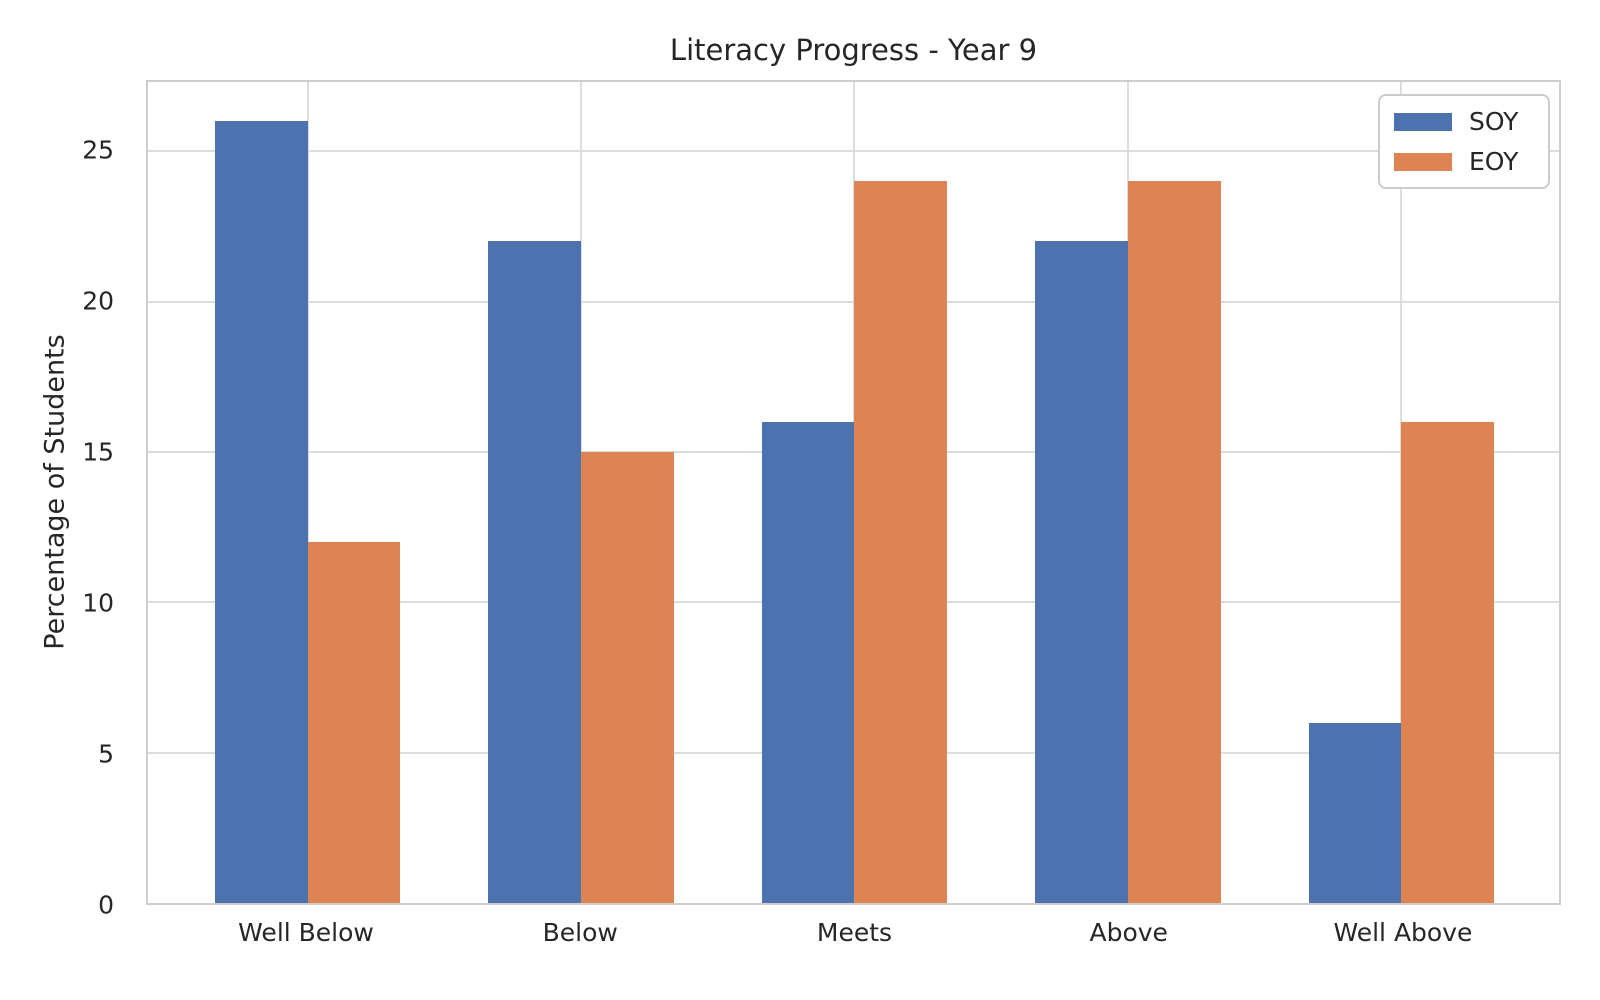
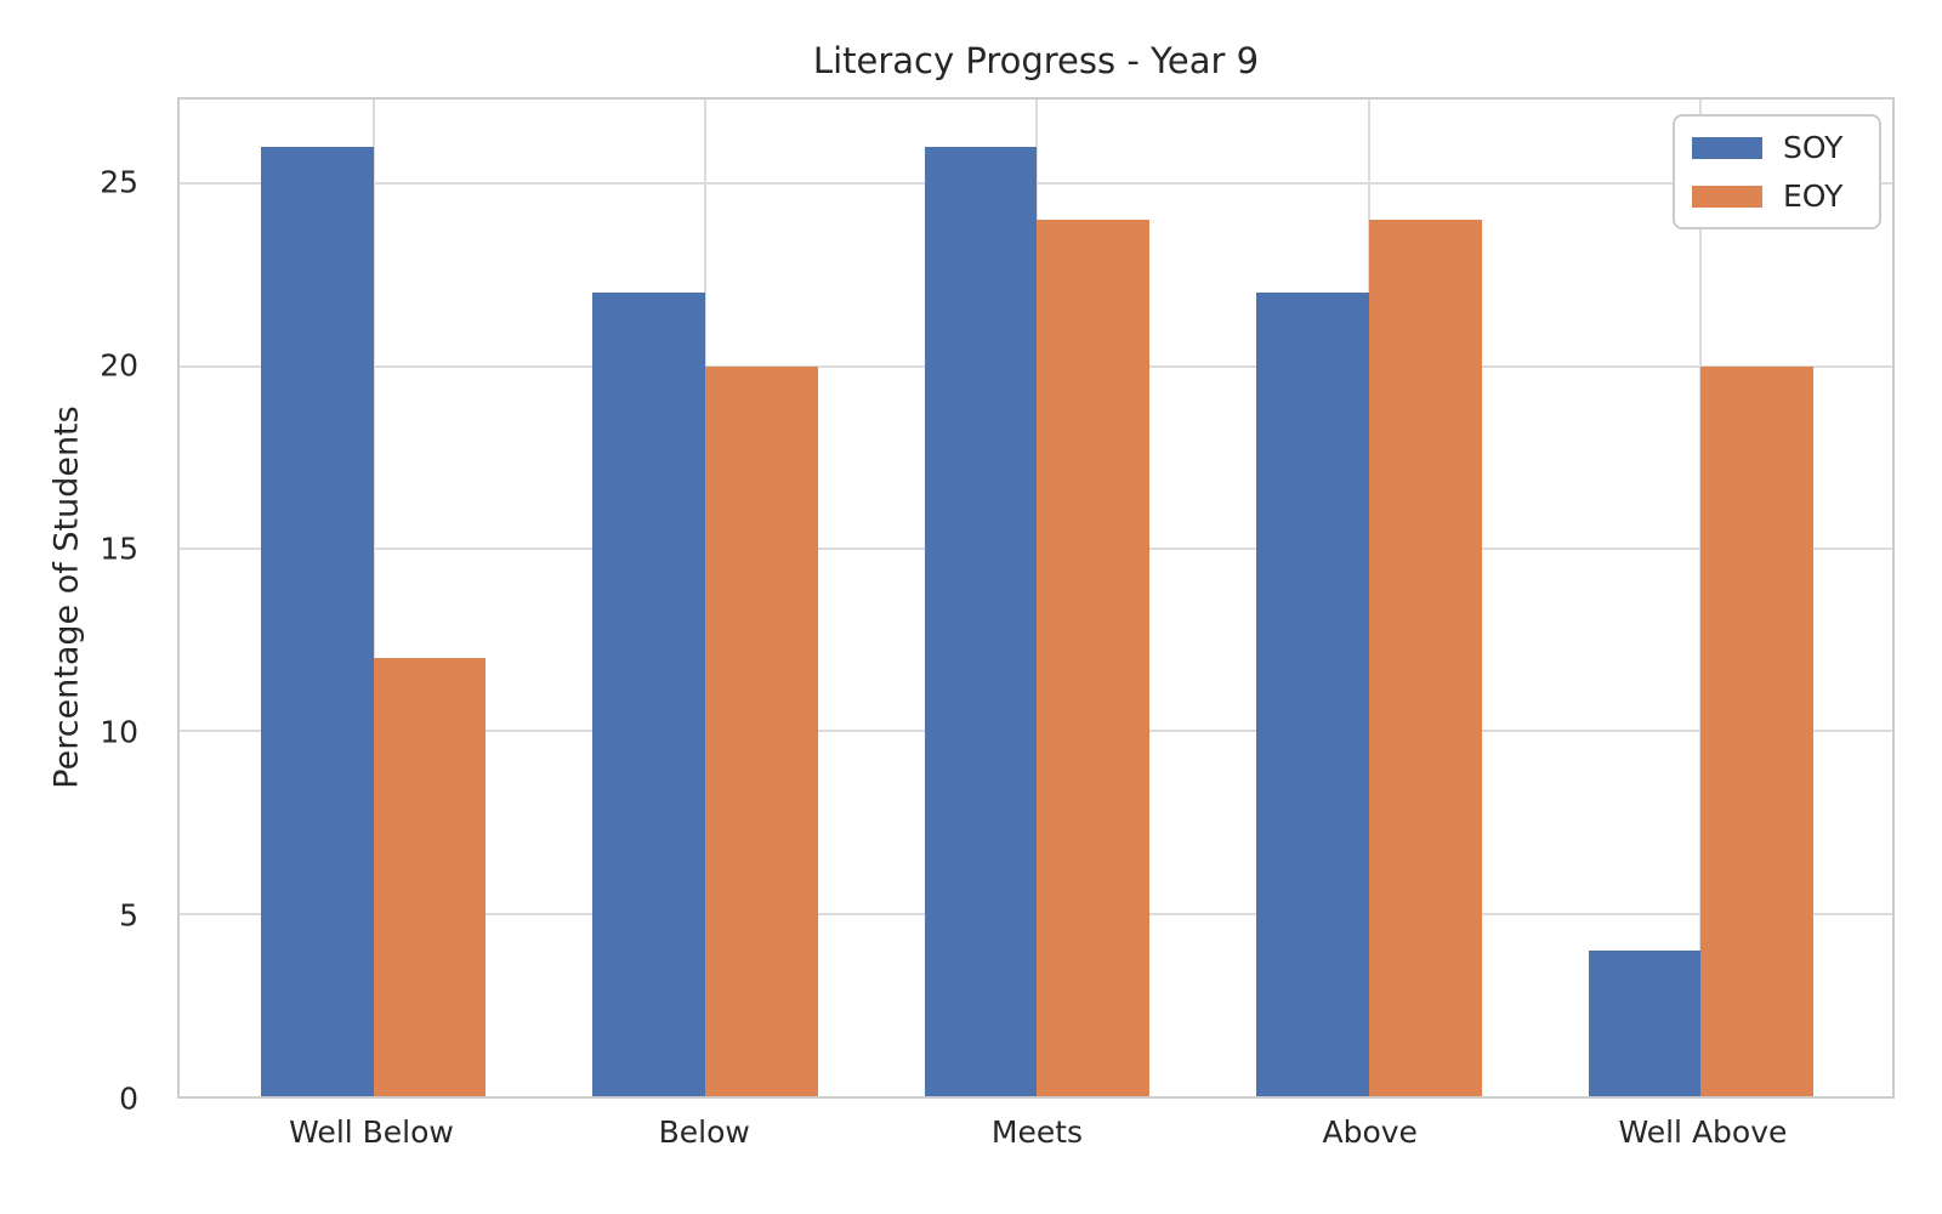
EOY/Below: 15 -> 20
SOY/Meets: 16 -> 26
SOY/Well Above: 6 -> 4
EOY/Well Above: 16 -> 20
